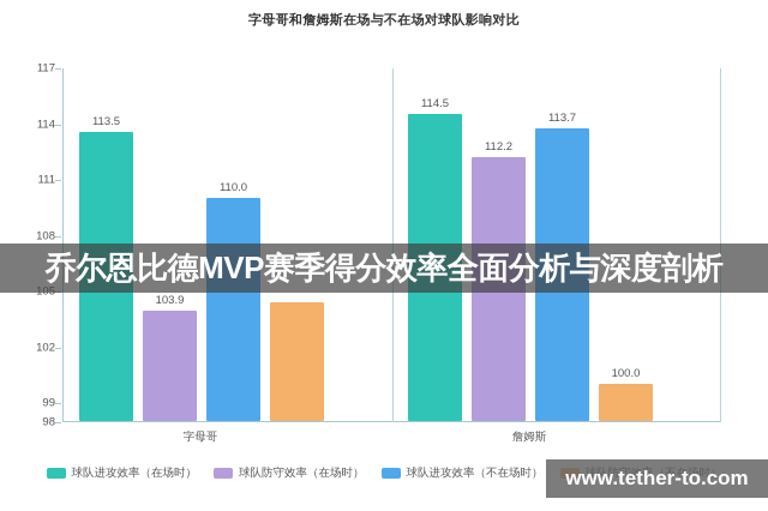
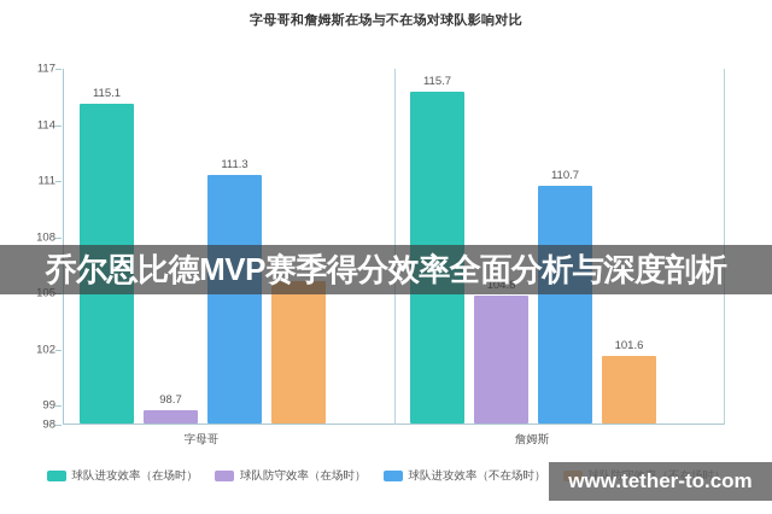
球队进攻效率（在场时）/字母哥: 113.5 -> 115.1
球队防守效率（在场时）/字母哥: 103.9 -> 98.7
球队进攻效率（不在场时）/字母哥: 110.0 -> 111.3
球队防守效率（不在场时）/字母哥: 104.4 -> 105.6
球队进攻效率（在场时）/詹姆斯: 114.5 -> 115.7
球队防守效率（在场时）/詹姆斯: 112.2 -> 104.8
球队进攻效率（不在场时）/詹姆斯: 113.7 -> 110.7
球队防守效率（不在场时）/詹姆斯: 100.0 -> 101.6
